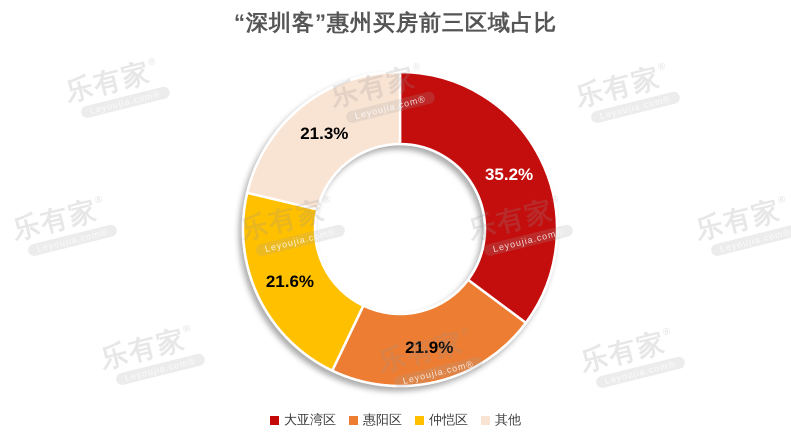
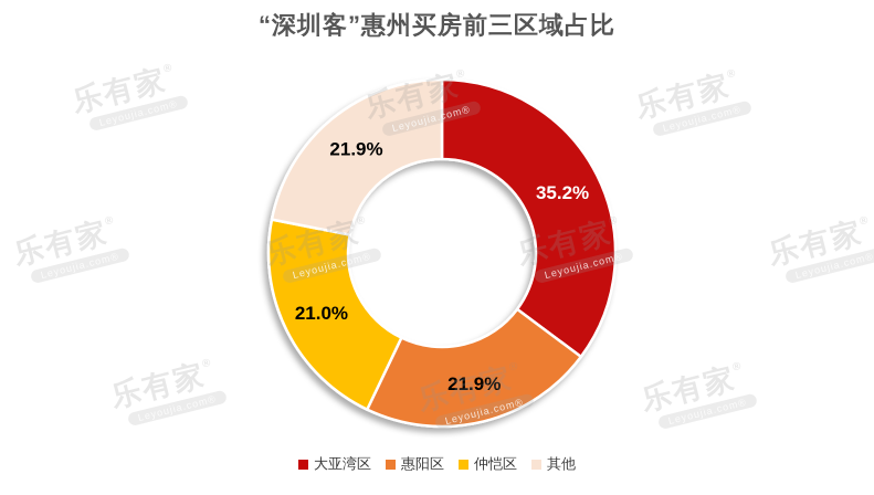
仲恺区: 21.6% -> 21.0%
其他: 21.3% -> 21.9%
